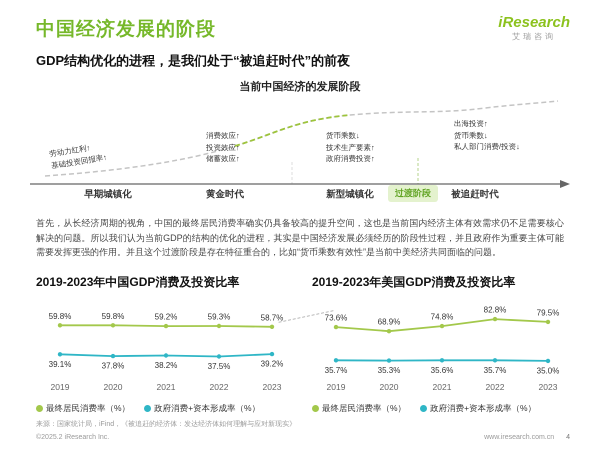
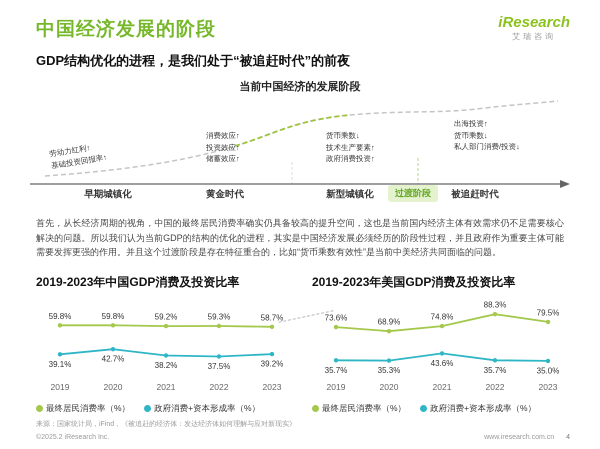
2019-2023年中国GDP消费及投资比率/政府消费+资本形成率（%）/2020: 37.8% -> 42.7%
2019-2023年美国GDP消费及投资比率/政府消费+资本形成率（%）/2021: 35.6% -> 43.6%
2019-2023年美国GDP消费及投资比率/最终居民消费率（%）/2022: 82.8% -> 88.3%
